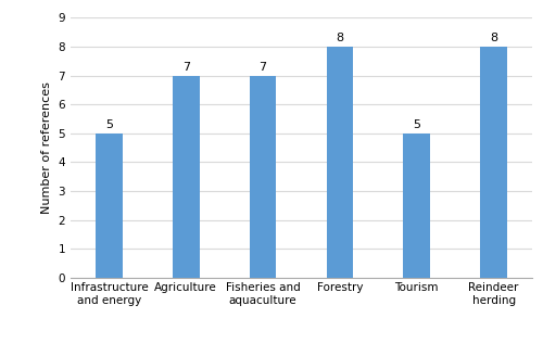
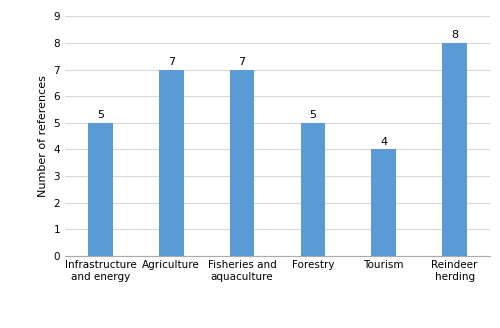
Forestry: 8 -> 5
Tourism: 5 -> 4
